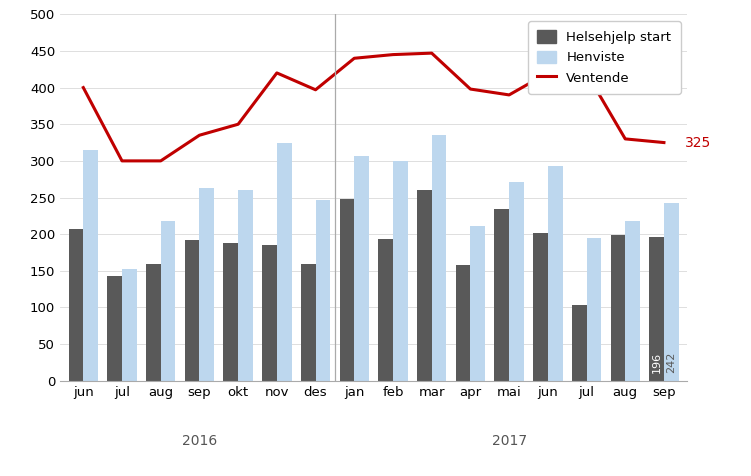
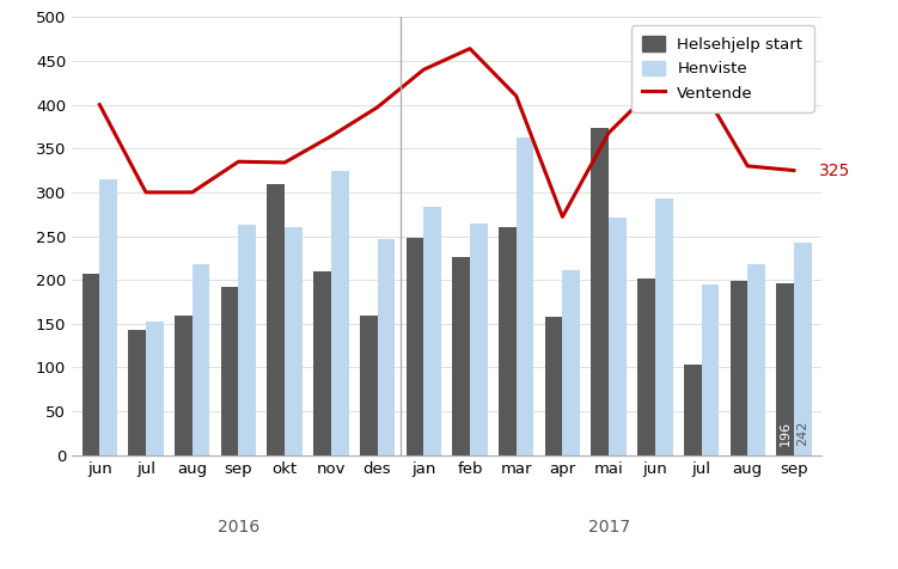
Helsehjelp start/okt: 188 -> 310
Ventende/okt: 350 -> 334
Helsehjelp start/nov: 185 -> 210
Ventende/nov: 420 -> 364
Henviste/jan: 307 -> 284
Helsehjelp start/feb: 193 -> 226
Ventende/feb: 445 -> 464
Henviste/feb: 300 -> 264
Ventende/mar: 447 -> 410
Henviste/mar: 335 -> 362
Ventende/apr: 398 -> 272
Helsehjelp start/mai: 235 -> 374
Ventende/mai: 390 -> 368
